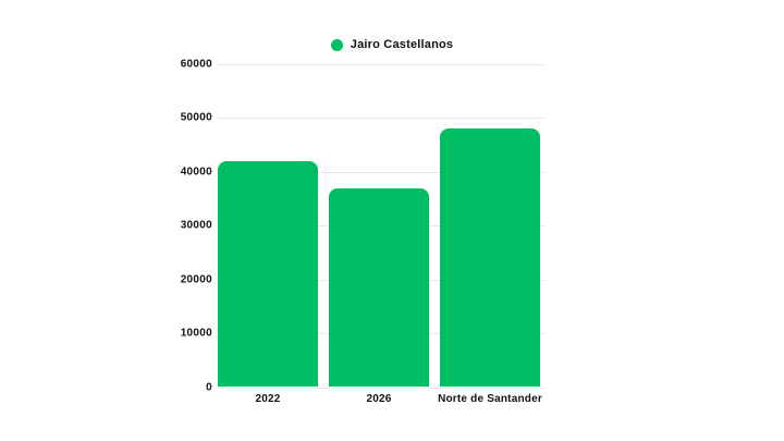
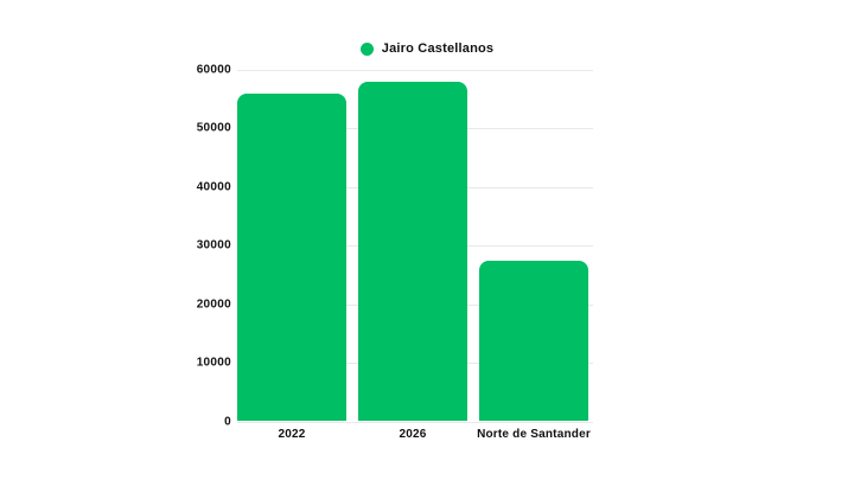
2022: 42000 -> 56000
2026: 37000 -> 58000
Norte de Santander: 48000 -> 28000
